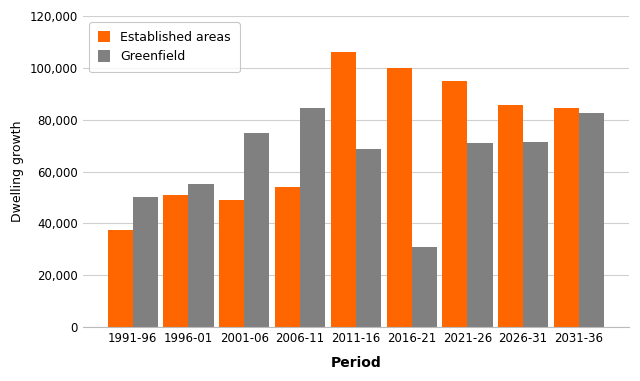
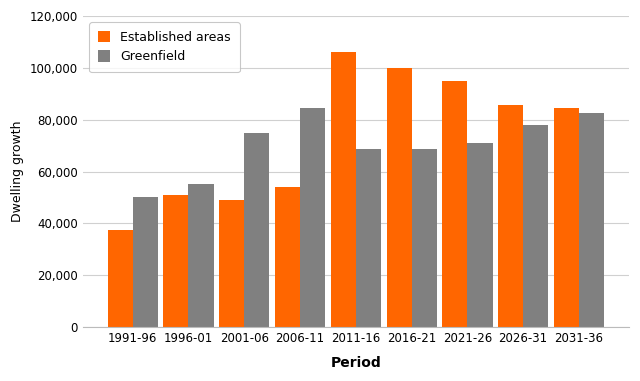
Greenfield/2016-21: 31,000 -> 68,500
Greenfield/2026-31: 71,500 -> 78,000
